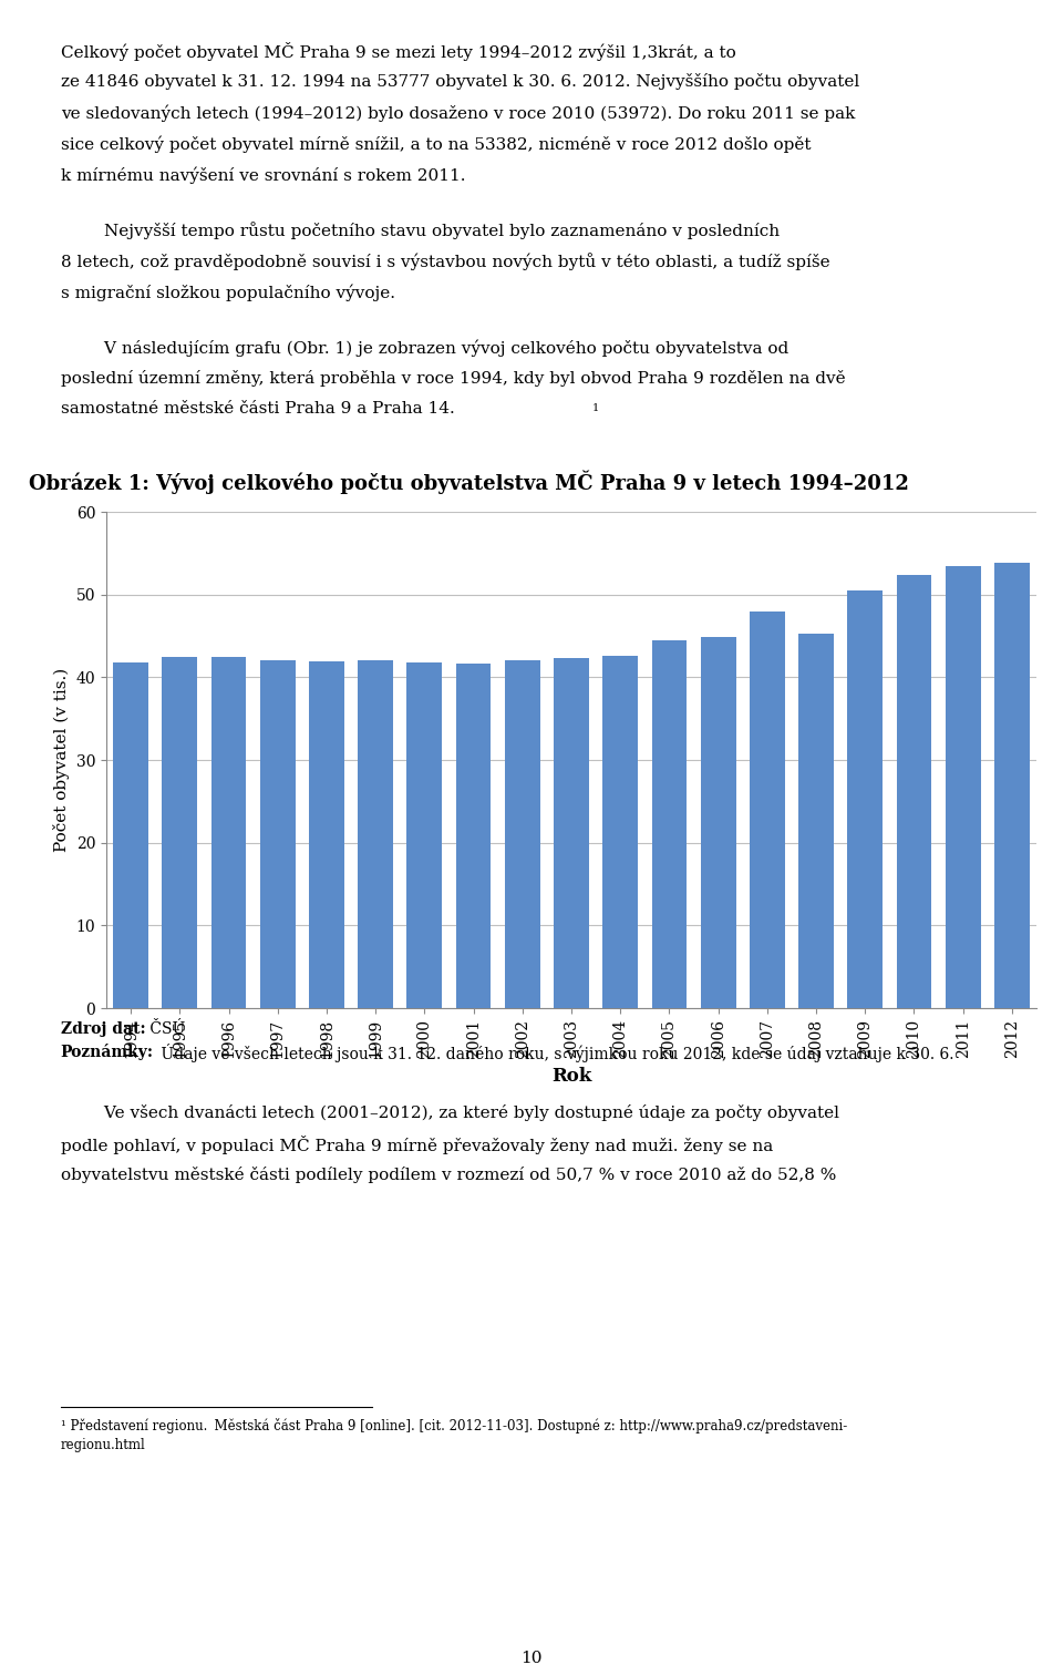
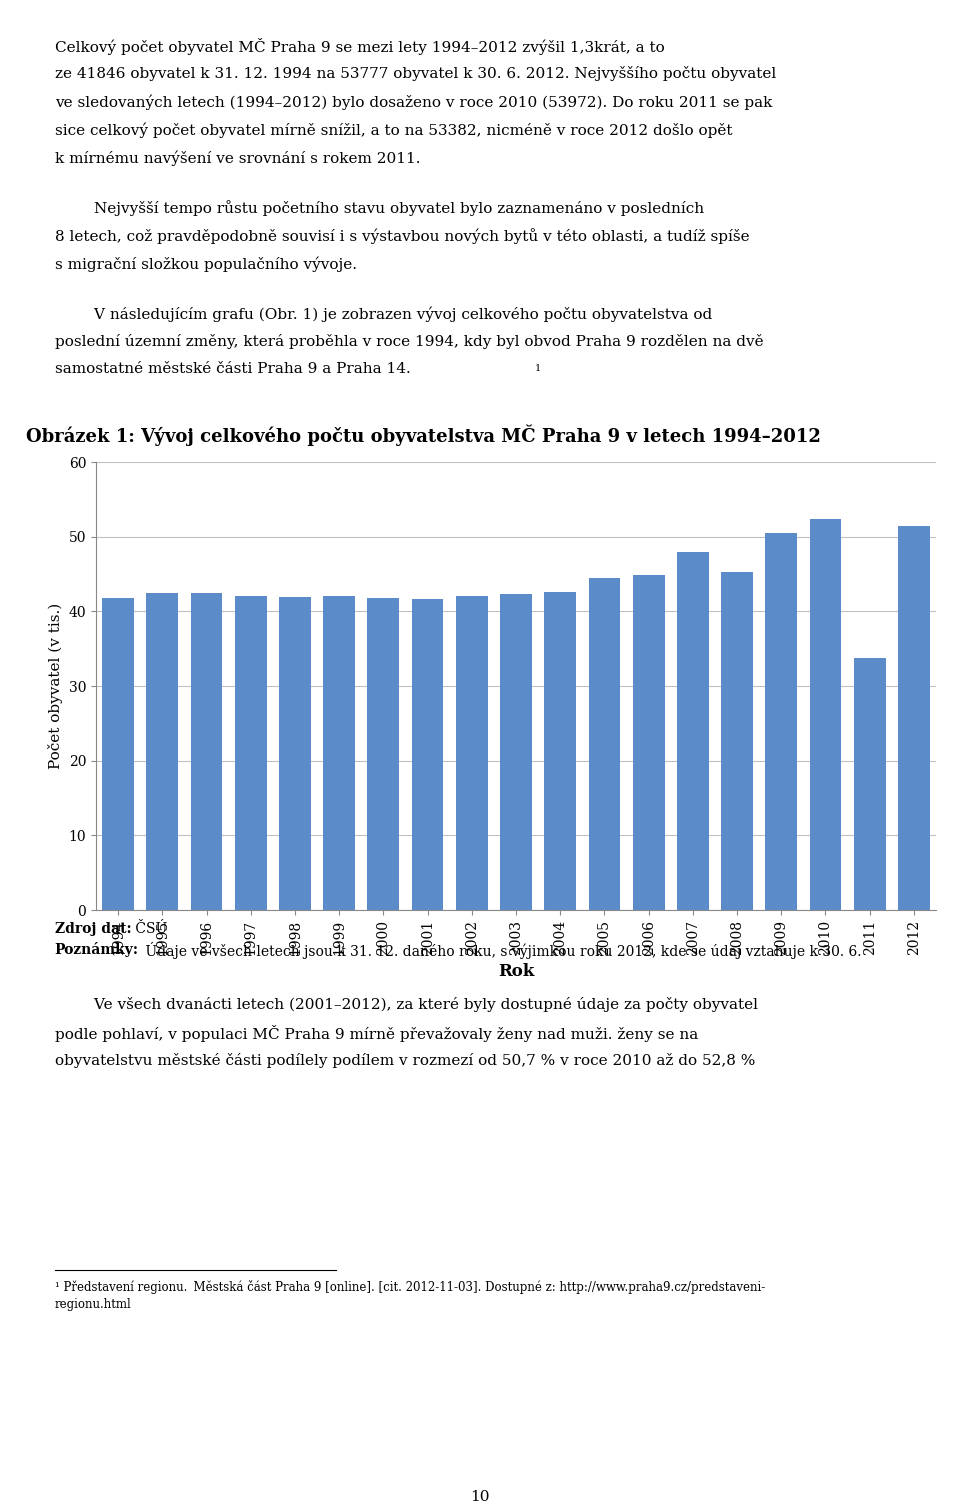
2011: 53.4 -> 33.8
2012: 53.8 -> 51.4
